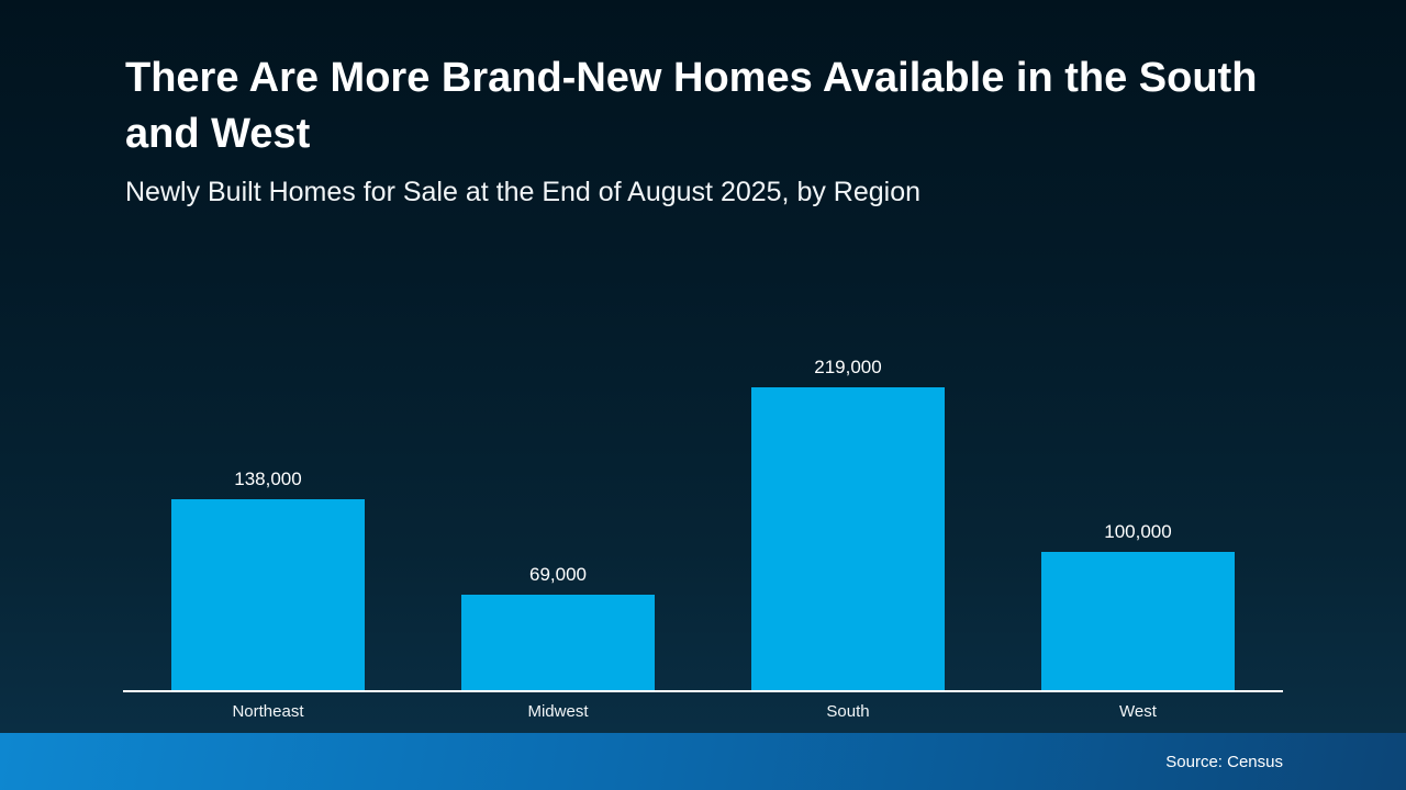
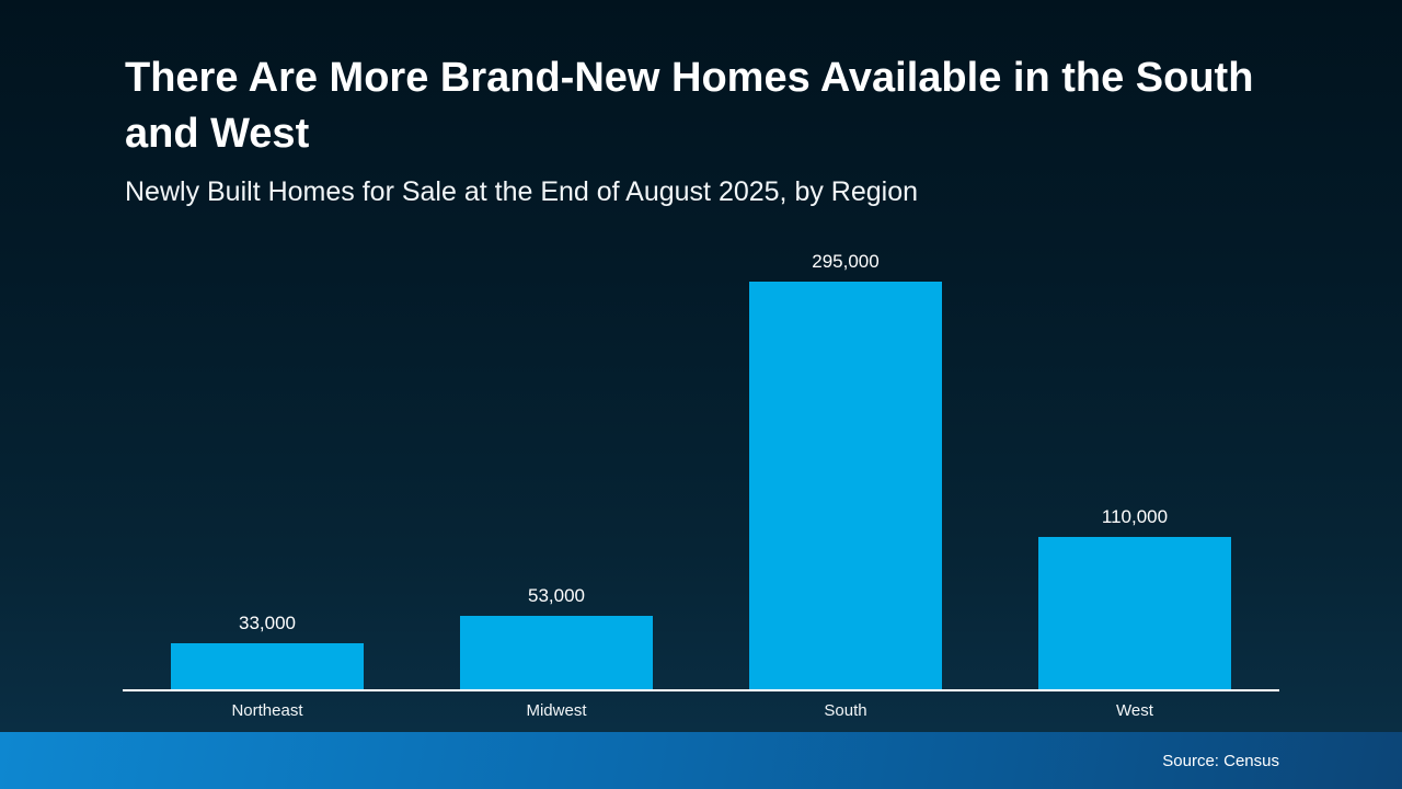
Northeast: 138,000 -> 33,000
Midwest: 69,000 -> 53,000
South: 219,000 -> 295,000
West: 100,000 -> 110,000
